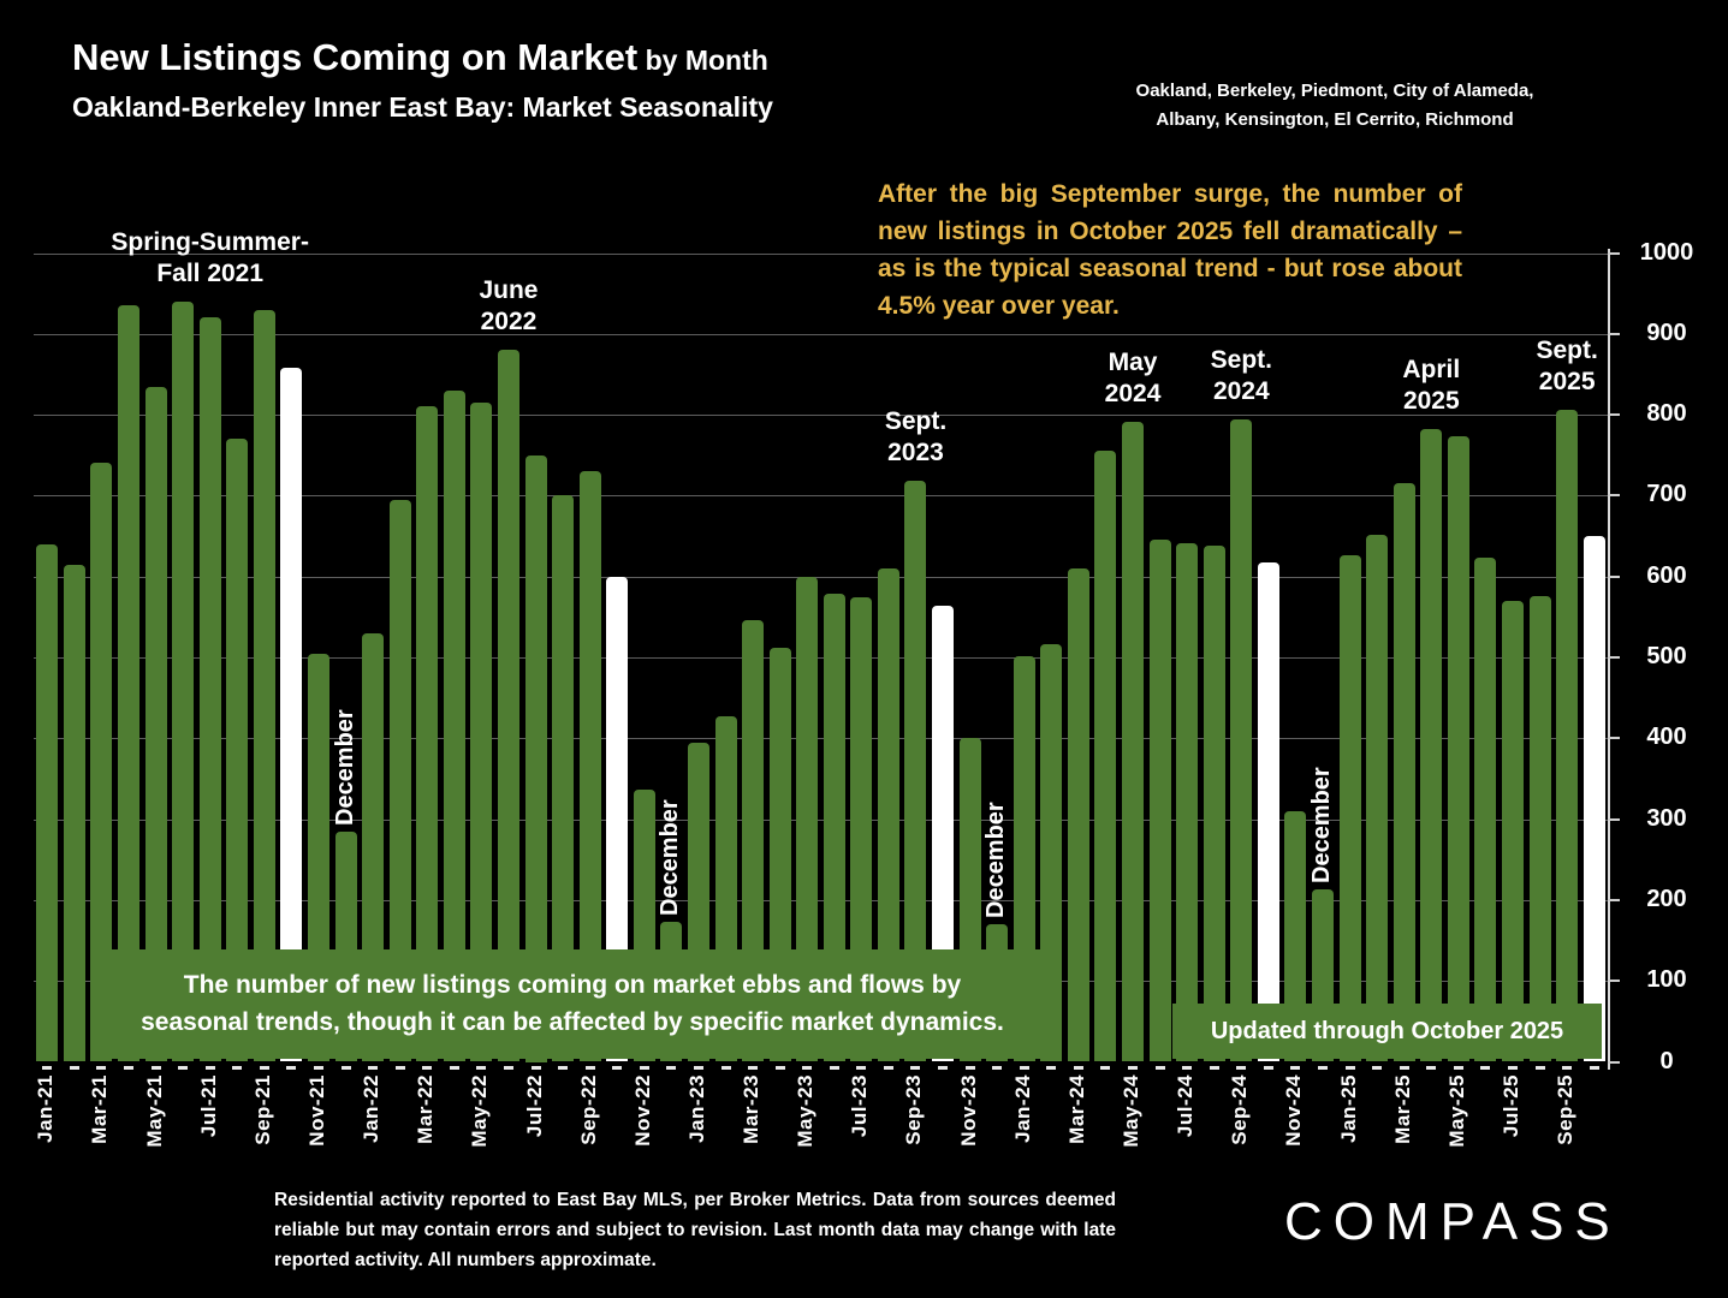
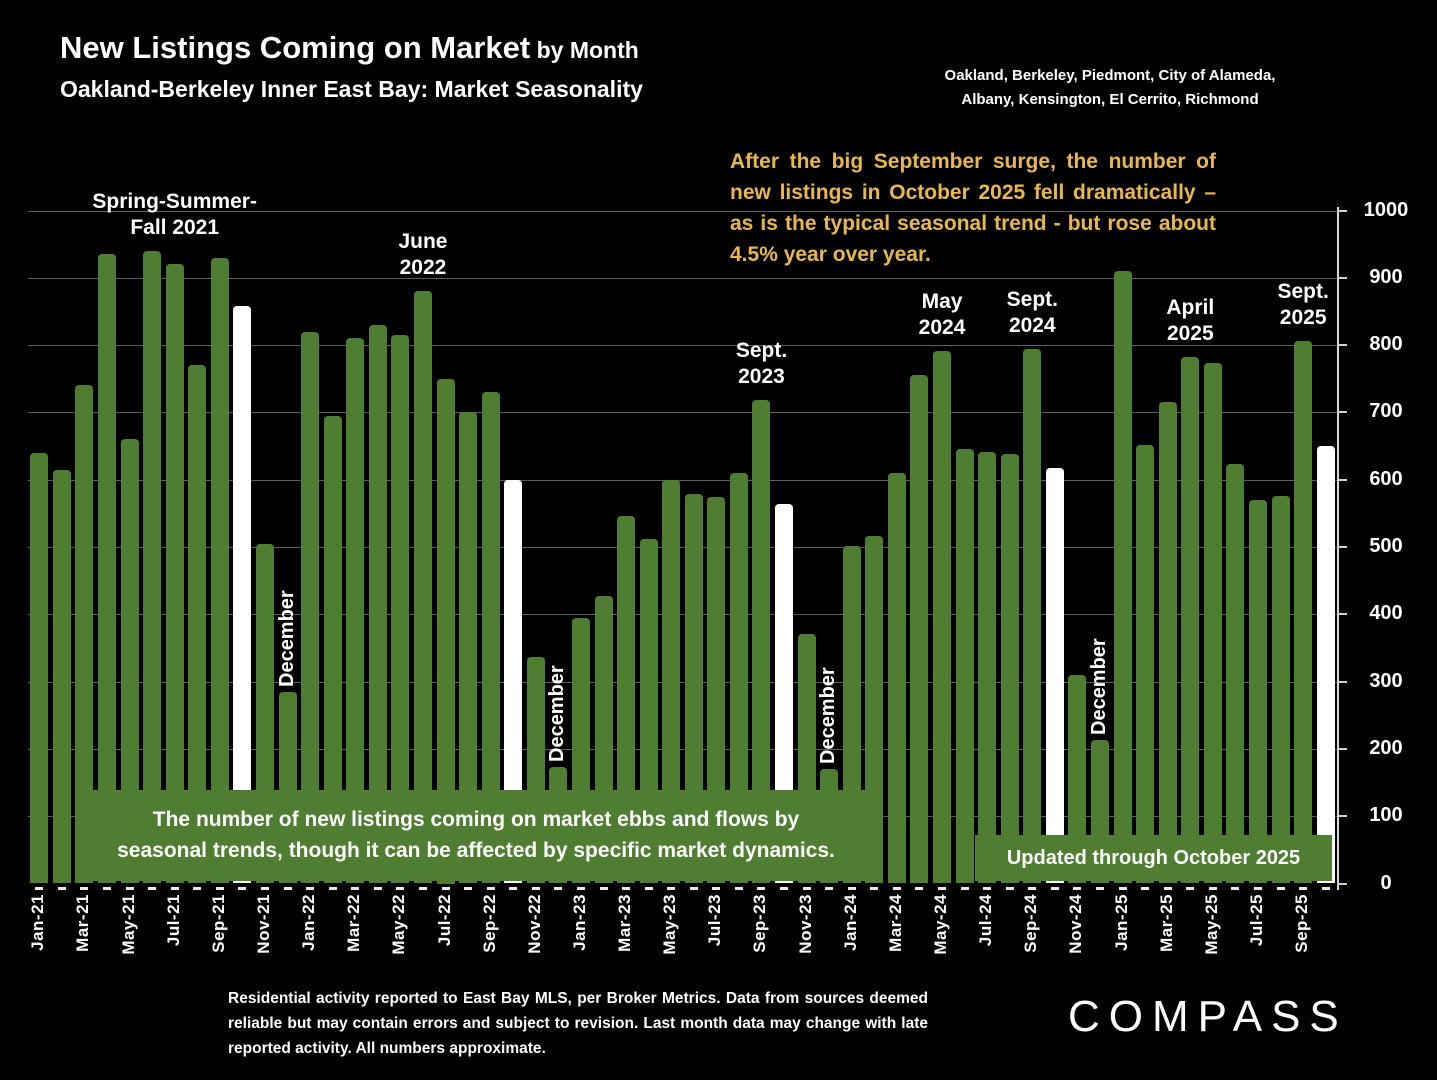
May-21: 840 -> 660
Jan-22: 530 -> 820
Nov-23: 400 -> 370
Jan-25: 630 -> 910
